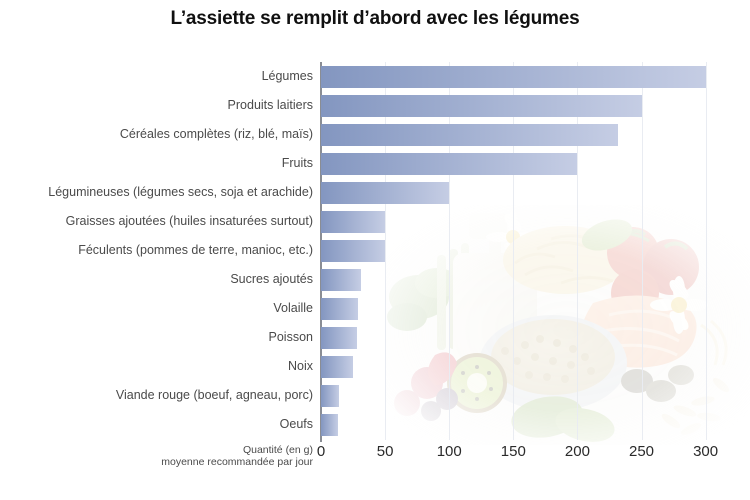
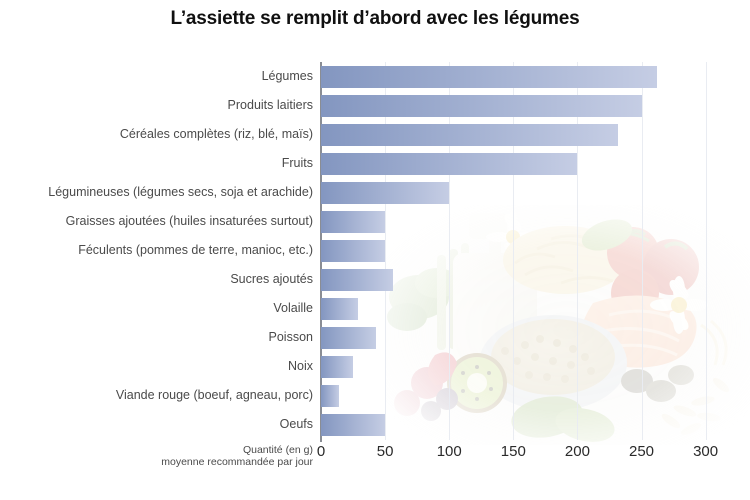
Légumes: 300 -> 262
Sucres ajoutés: 31 -> 56
Poisson: 28 -> 43
Oeufs: 13 -> 50
